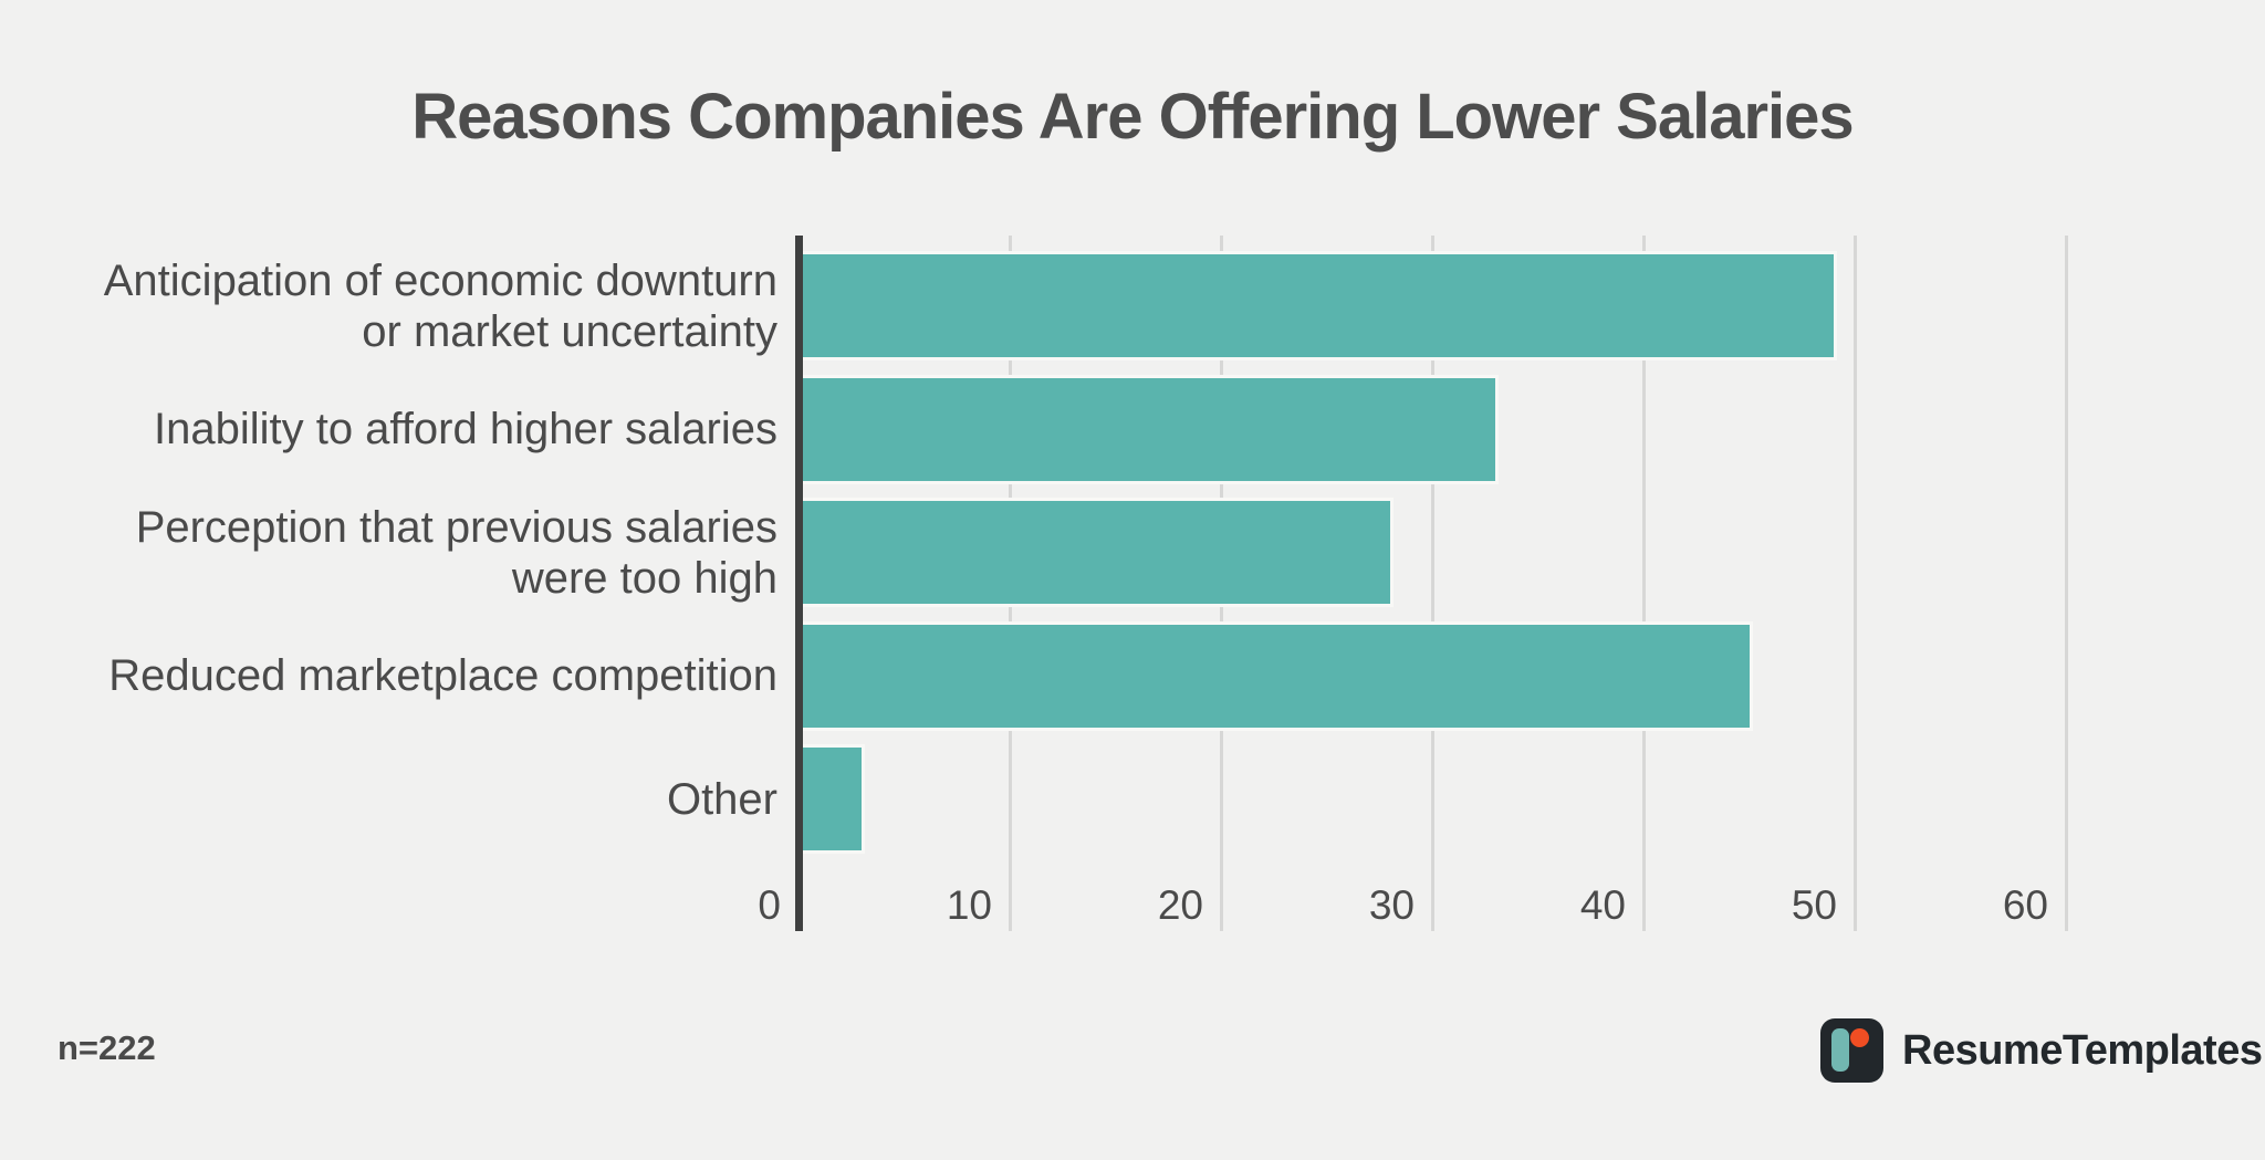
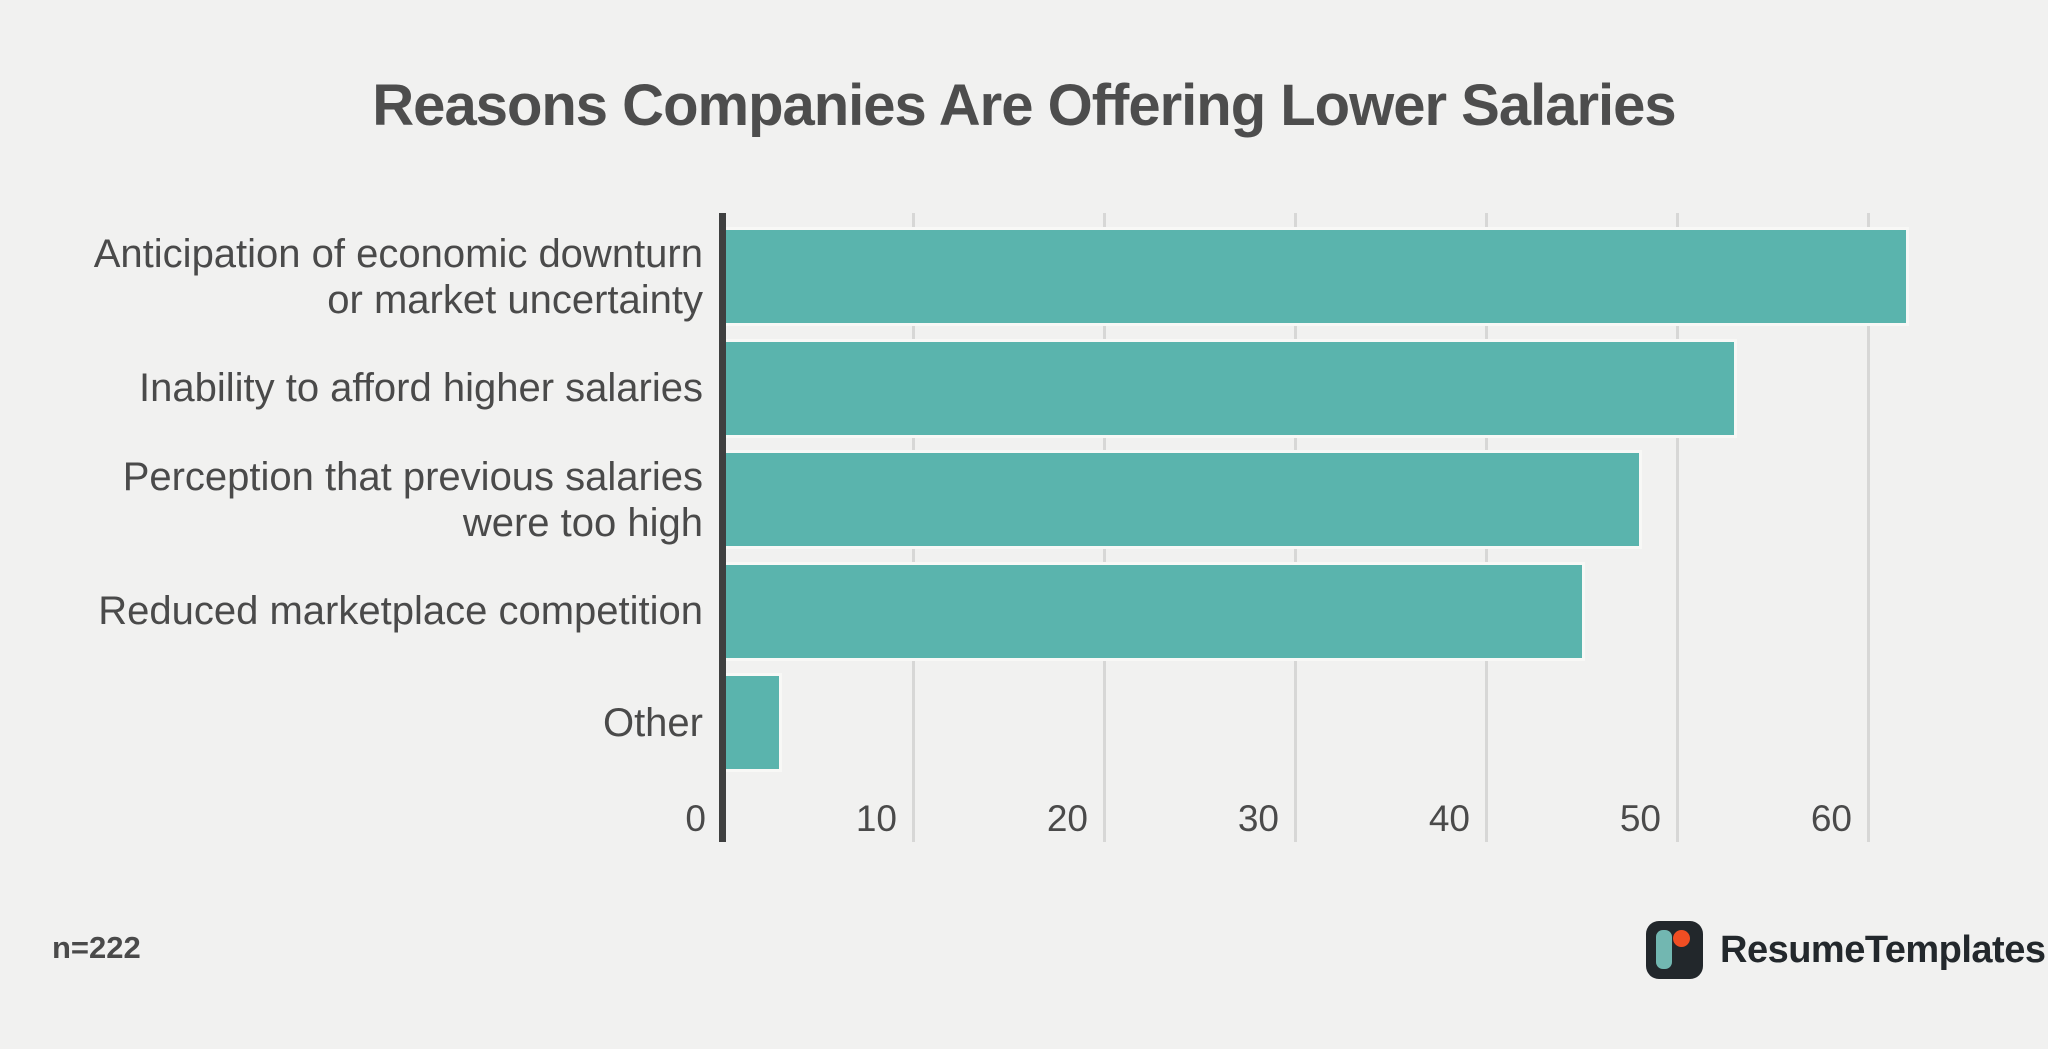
Anticipation of economic downturn or market uncertainty: 49 -> 62
Inability to afford higher salaries: 33 -> 53
Perception that previous salaries were too high: 28 -> 48
